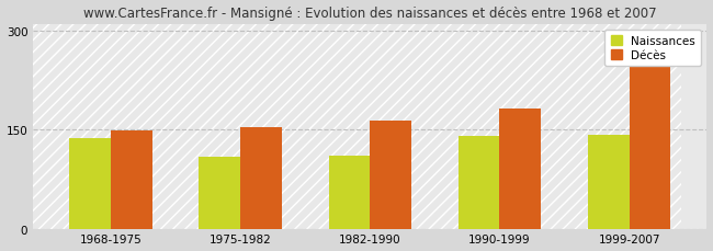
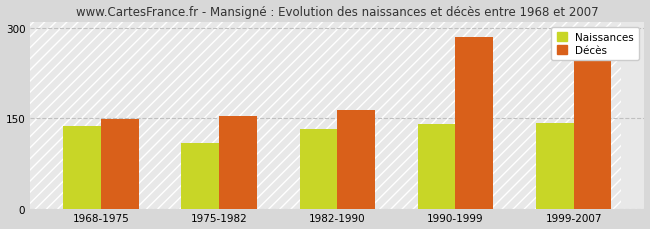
Naissances/1982-1990: 110 -> 132
Décès/1990-1999: 182 -> 285
